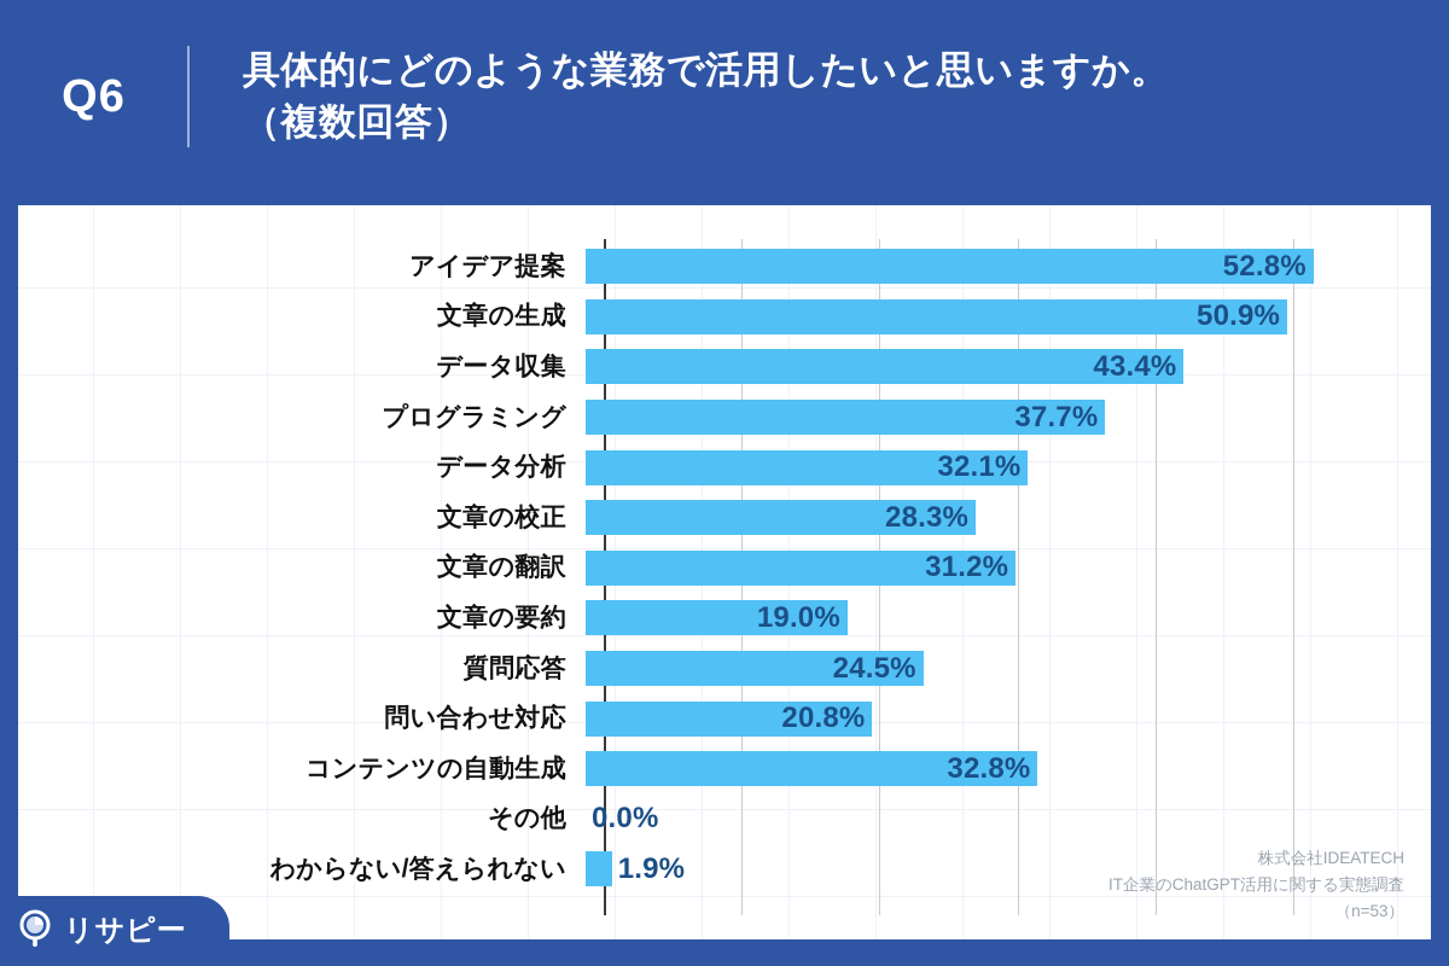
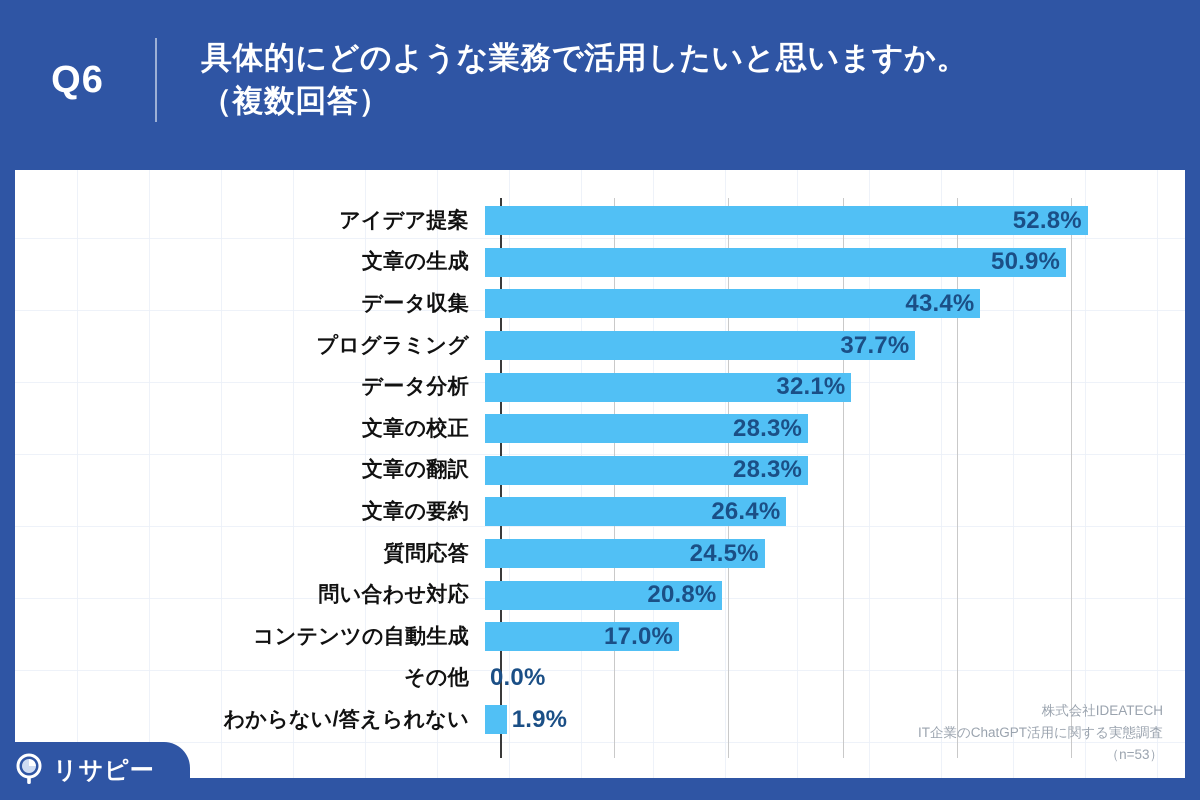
文章の翻訳: 31.2% -> 28.3%
文章の要約: 19.0% -> 26.4%
コンテンツの自動生成: 32.8% -> 17.0%
